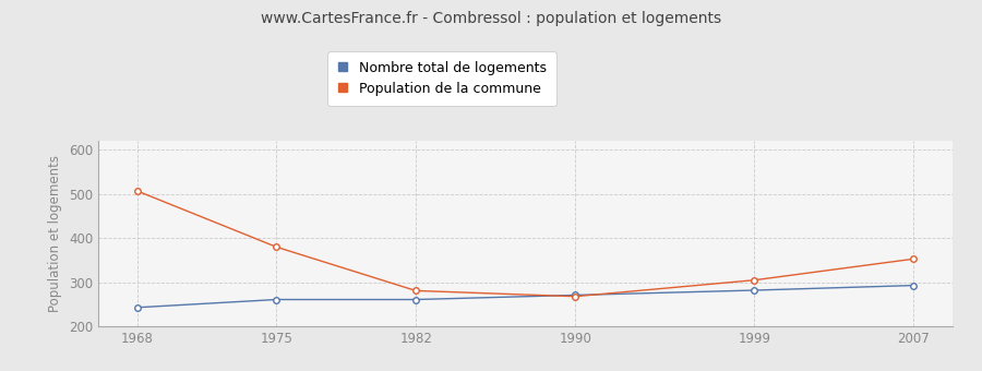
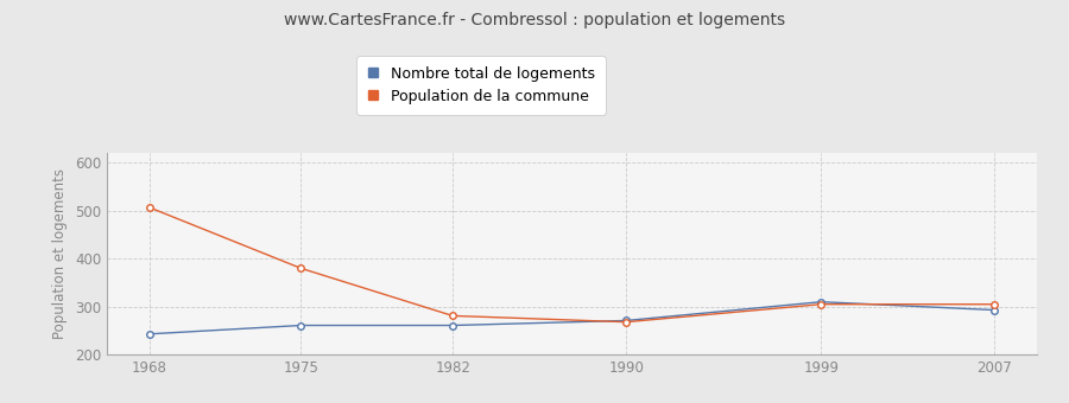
Nombre total de logements/1999: 282 -> 310
Population de la commune/2007: 353 -> 305
